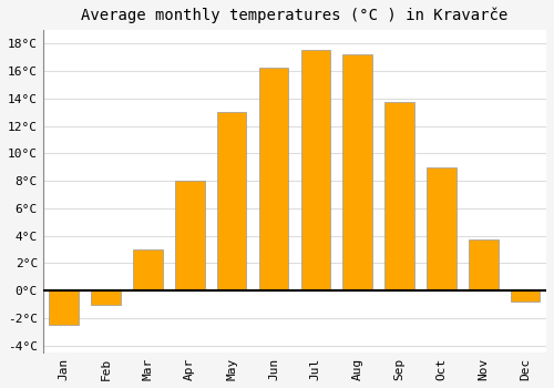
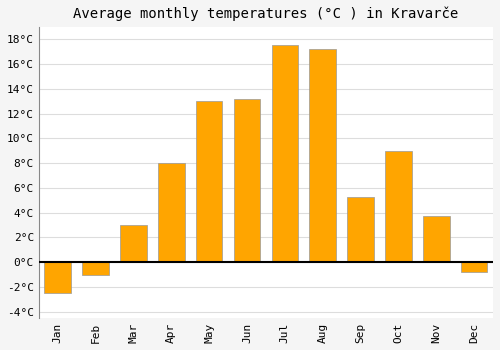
Jun: 16.2°C -> 13.2°C
Sep: 13.7°C -> 5.3°C
